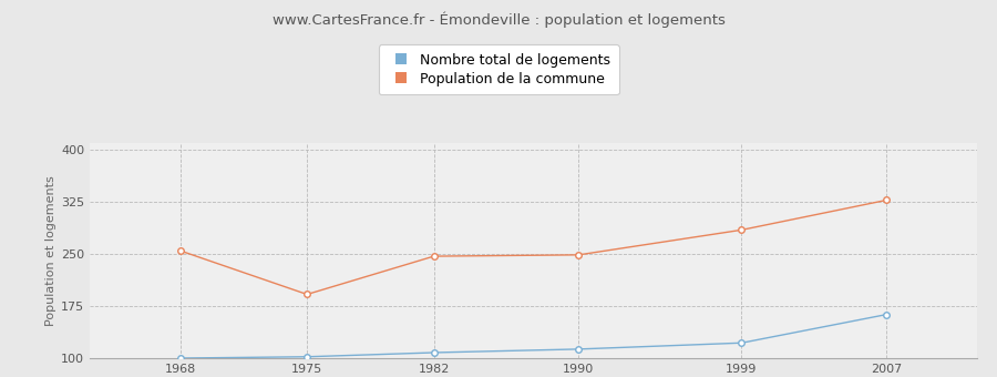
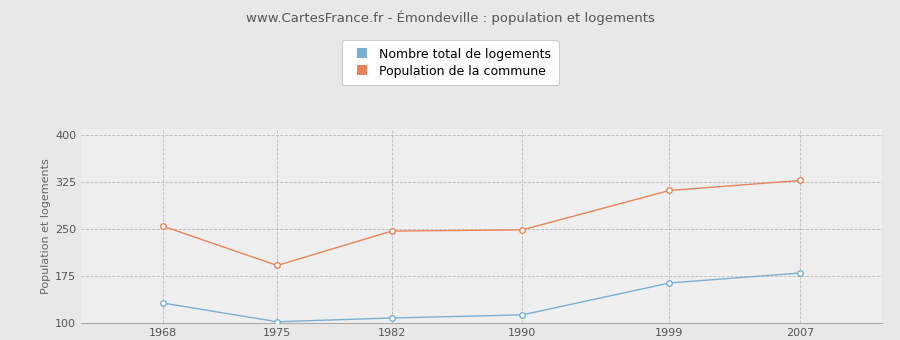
Nombre total de logements/1968: 100 -> 132
Nombre total de logements/1999: 122 -> 164
Population de la commune/1999: 285 -> 312
Nombre total de logements/2007: 163 -> 180
